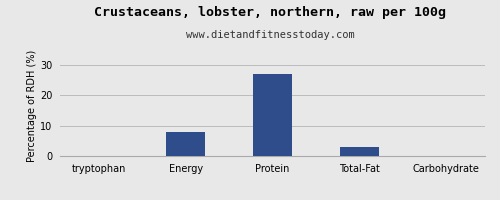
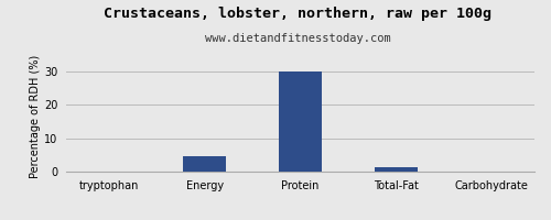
Energy: 8.0 -> 4.5
Protein: 27.0 -> 30.0
Total-Fat: 3.0 -> 1.2
